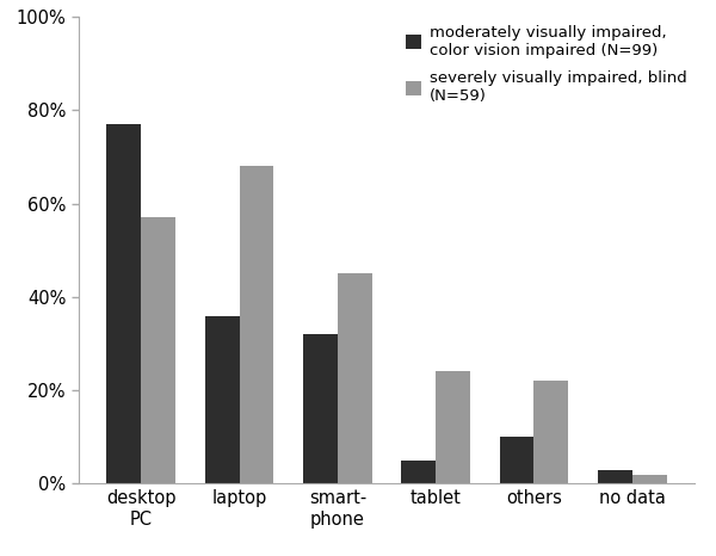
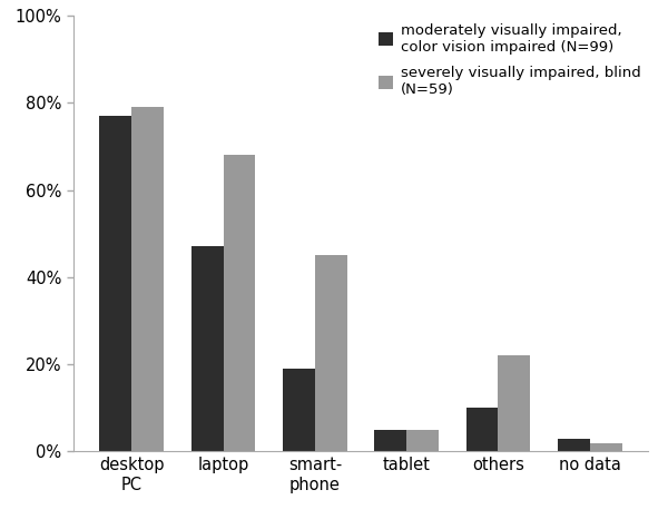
severely visually impaired, blind (N=59)/desktop PC: 57% -> 79%
moderately visually impaired, color vision impaired (N=99)/laptop: 36% -> 47%
moderately visually impaired, color vision impaired (N=99)/smart- phone: 32% -> 19%
severely visually impaired, blind (N=59)/tablet: 24% -> 5%
